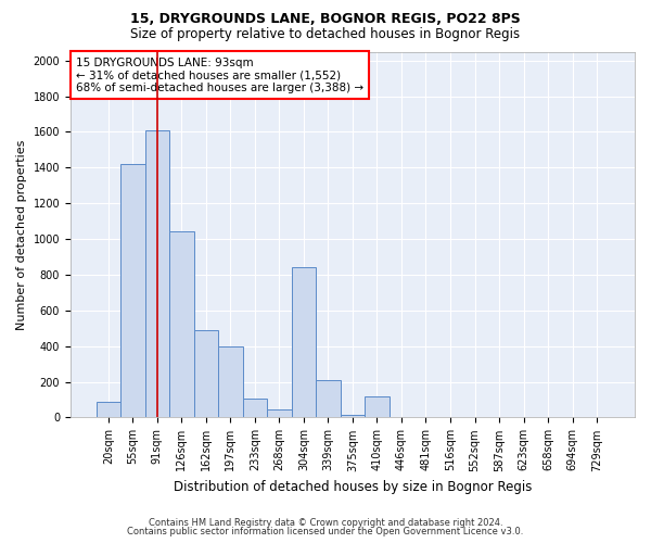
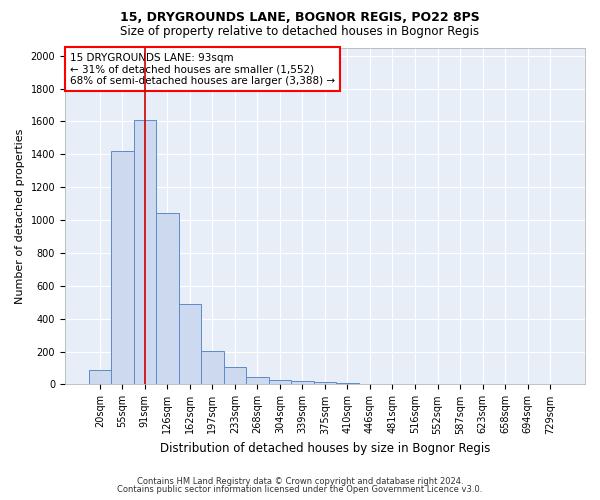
197sqm: 400 -> 200
304sqm: 840 -> 30
339sqm: 210 -> 20
410sqm: 120 -> 10
